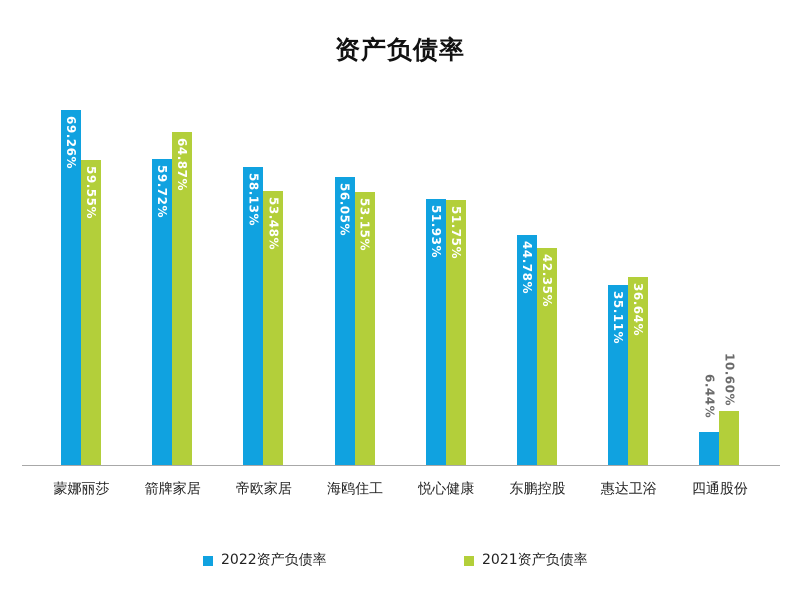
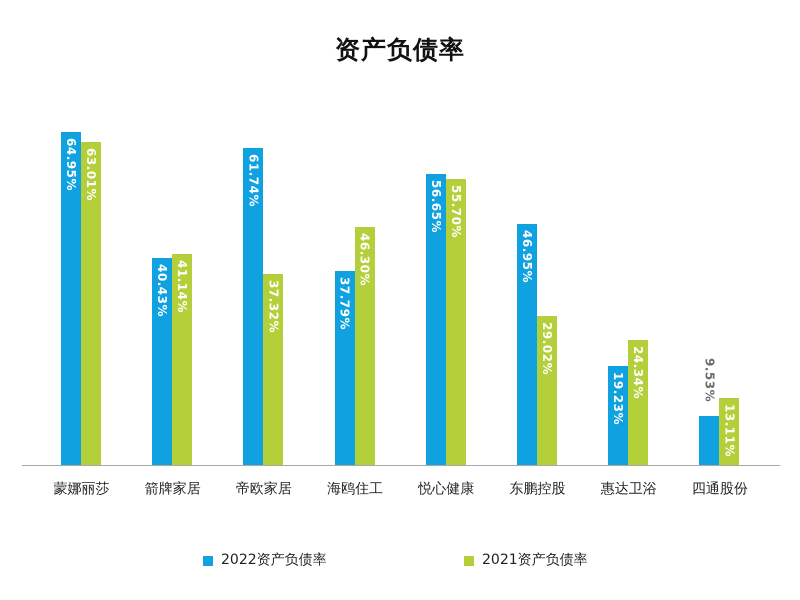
2022资产负债率/蒙娜丽莎: 69.26% -> 64.95%
2021资产负债率/蒙娜丽莎: 59.55% -> 63.01%
2022资产负债率/箭牌家居: 59.72% -> 40.43%
2021资产负债率/箭牌家居: 64.87% -> 41.14%
2022资产负债率/帝欧家居: 58.13% -> 61.74%
2021资产负债率/帝欧家居: 53.48% -> 37.32%
2022资产负债率/海鸥住工: 56.05% -> 37.79%
2021资产负债率/海鸥住工: 53.15% -> 46.30%
2022资产负债率/悦心健康: 51.93% -> 56.65%
2021资产负债率/悦心健康: 51.75% -> 55.70%
2022资产负债率/东鹏控股: 44.78% -> 46.95%
2021资产负债率/东鹏控股: 42.35% -> 29.02%
2022资产负债率/惠达卫浴: 35.11% -> 19.23%
2021资产负债率/惠达卫浴: 36.64% -> 24.34%
2022资产负债率/四通股份: 6.44% -> 9.53%
2021资产负债率/四通股份: 10.60% -> 13.11%
